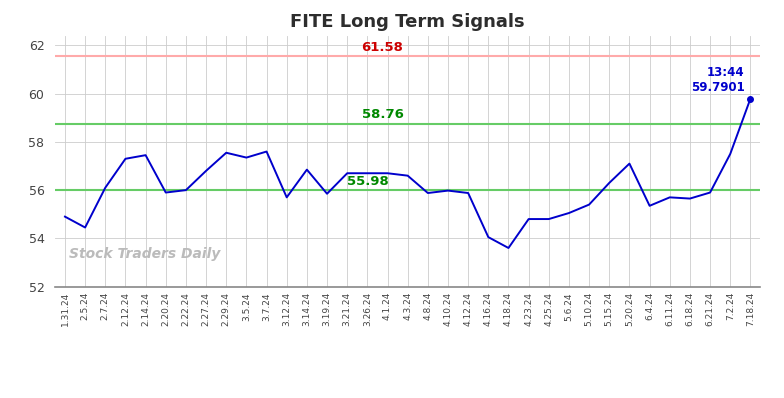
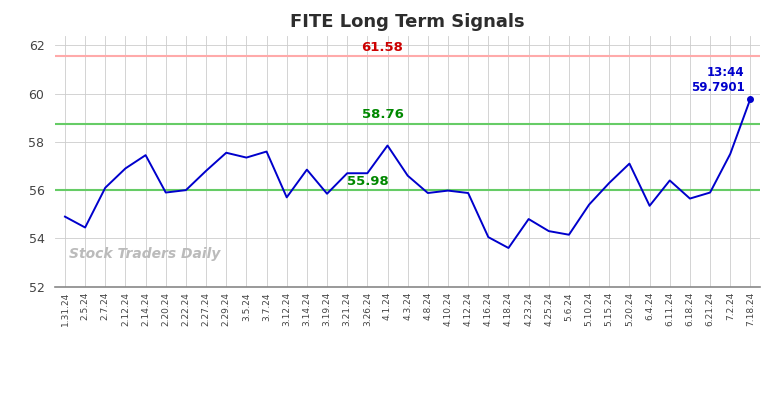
2.12.24: 57.30 -> 56.90
4.1.24: 56.70 -> 57.85
4.25.24: 54.80 -> 54.30
5.6.24: 55.05 -> 54.15
6.11.24: 55.70 -> 56.40
